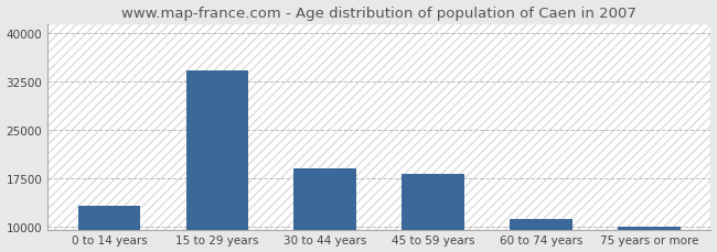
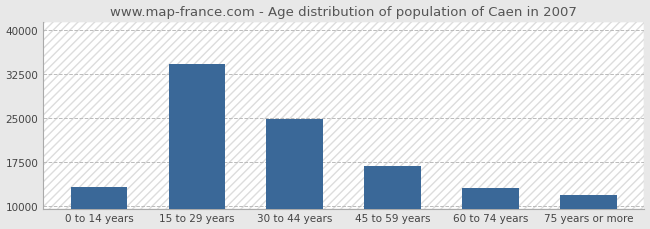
30 to 44 years: 19000 -> 24800
45 to 59 years: 18200 -> 16800
60 to 74 years: 11200 -> 13000
75 years or more: 9900 -> 11800
